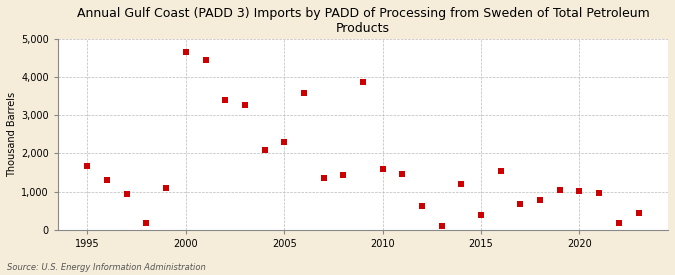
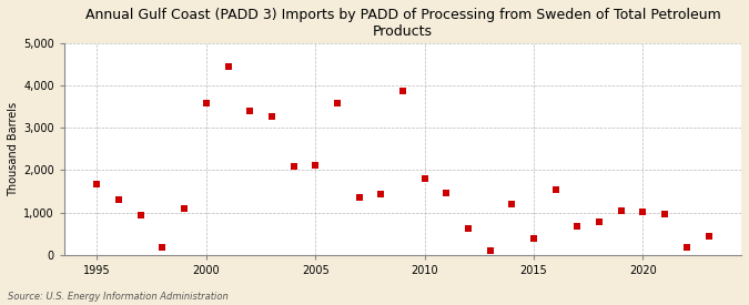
2000: 4,650 -> 3,580
2005: 2,300 -> 2,120
2010: 1,600 -> 1,810
